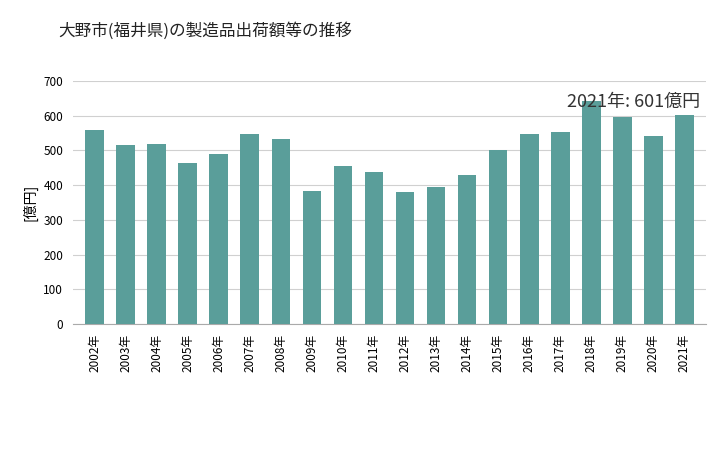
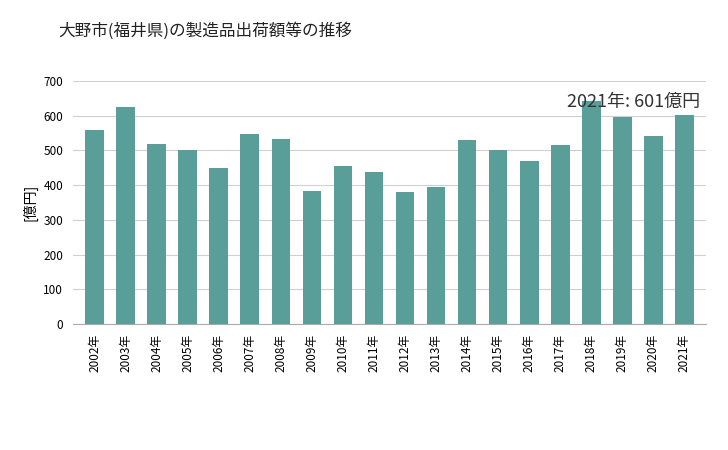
2003年: 516 -> 625
2005年: 465 -> 500
2006年: 490 -> 450
2014年: 429 -> 530
2016年: 547 -> 470
2017年: 552 -> 515
